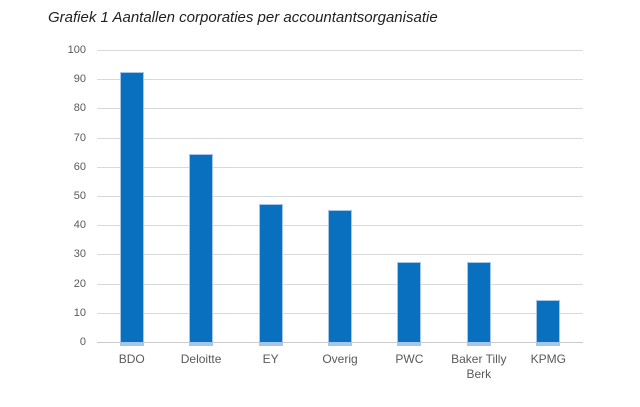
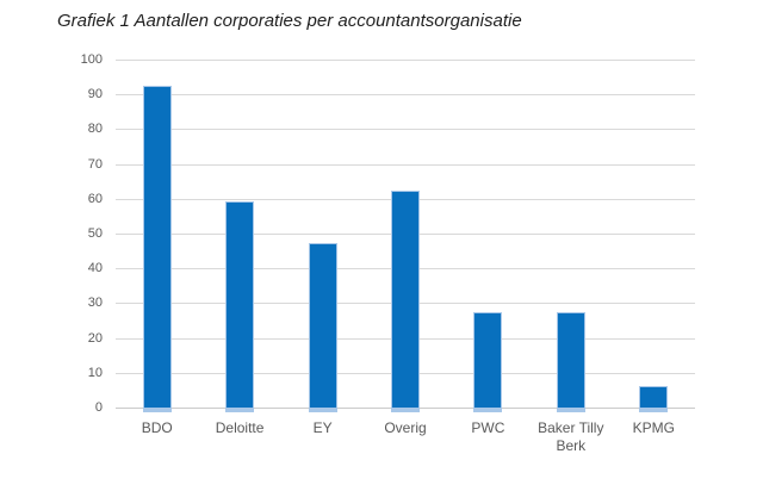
Deloitte: 64 -> 59
Overig: 45 -> 62
KPMG: 14 -> 6
